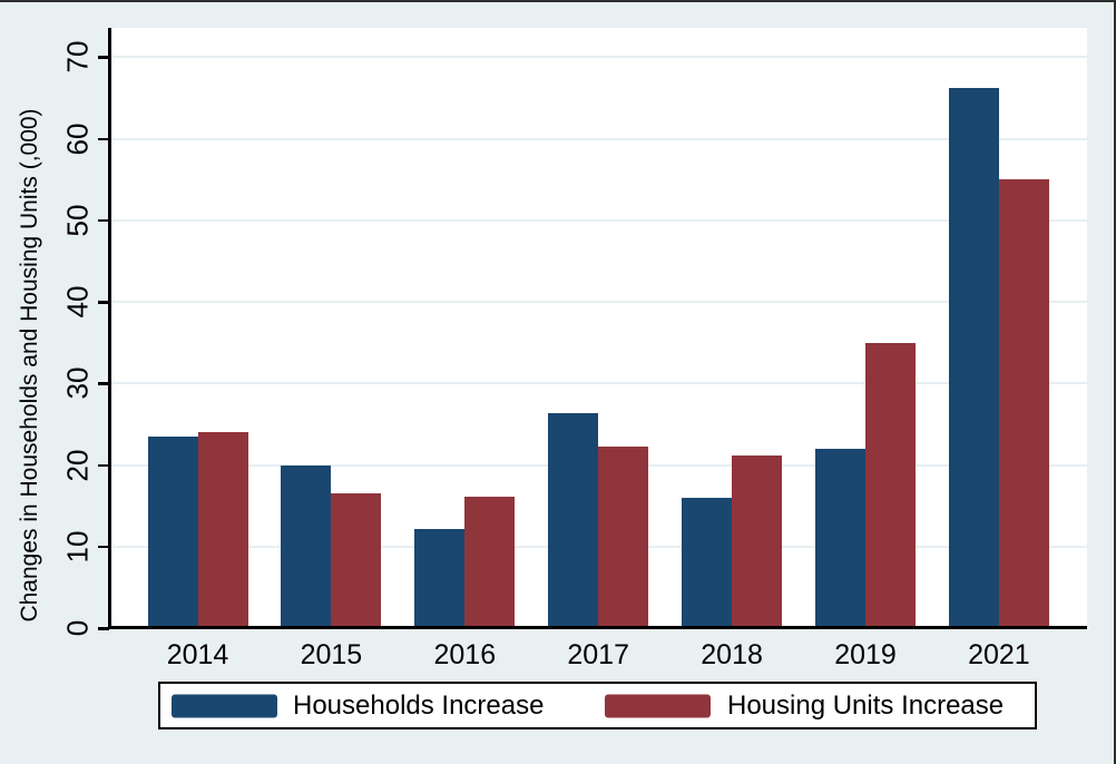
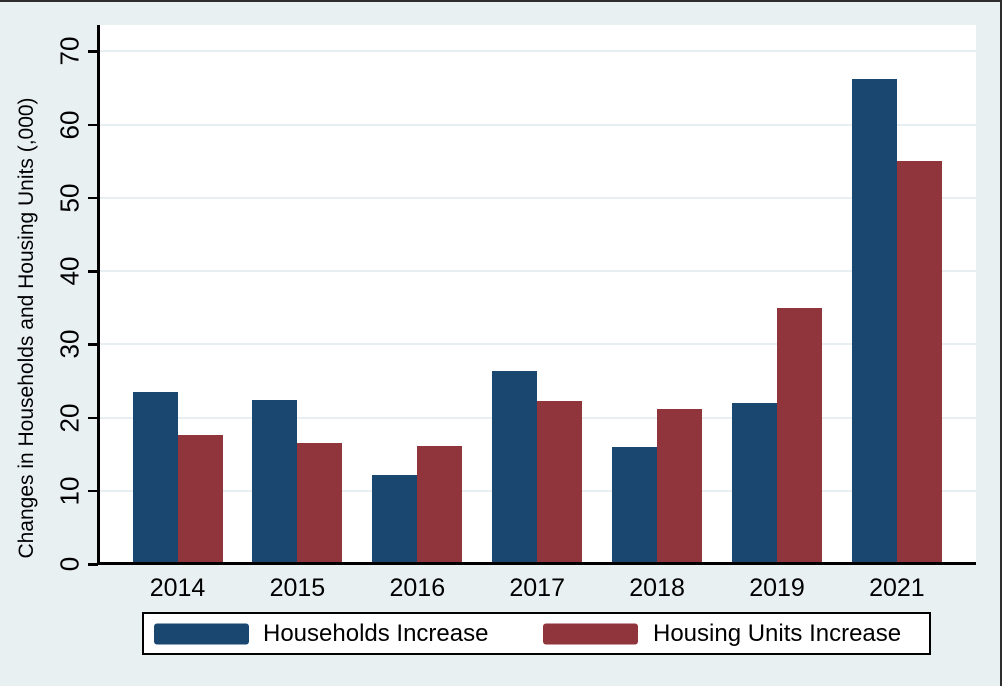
Housing Units Increase/2014: 24 -> 18
Households Increase/2015: 20 -> 22
